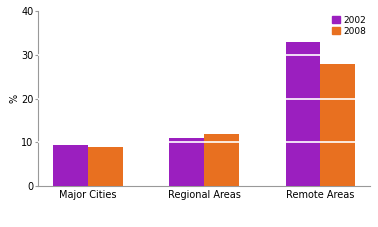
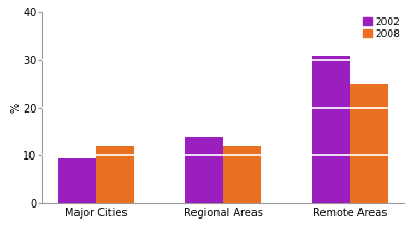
2008/Major Cities: 9 -> 12
2002/Regional Areas: 11.0 -> 14.0
2002/Remote Areas: 33.0 -> 31.0
2008/Remote Areas: 28 -> 25
